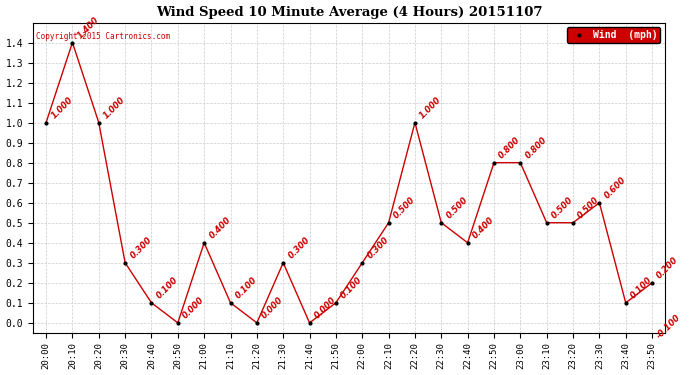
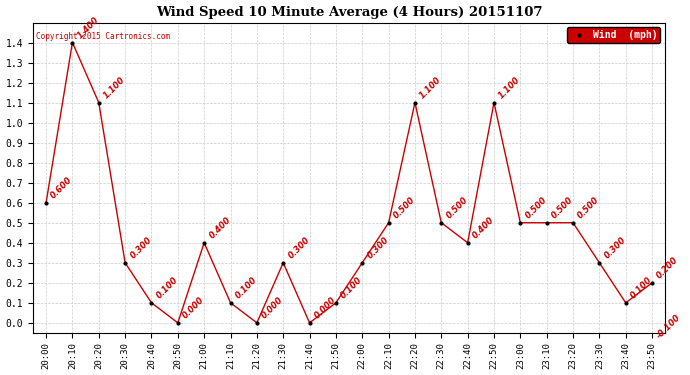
20:00: 1.000 -> 0.600
20:20: 1.000 -> 1.100
22:20: 1.000 -> 1.100
22:50: 0.800 -> 1.100
23:00: 0.800 -> 0.500
23:30: 0.600 -> 0.300
